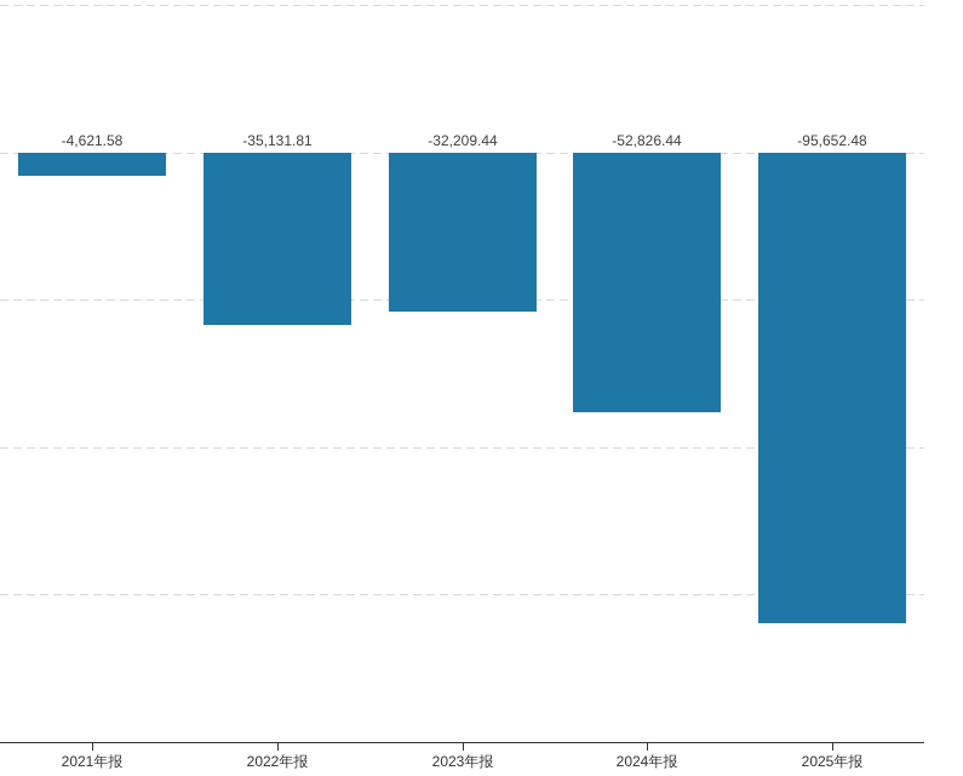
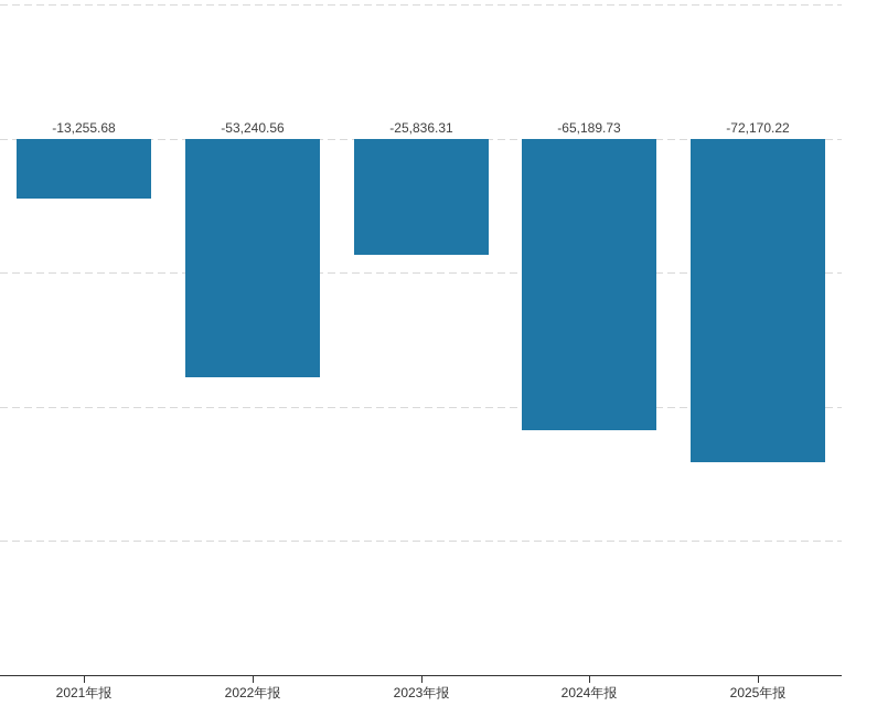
2021年报: -4,621.58 -> -13,255.68
2022年报: -35,131.81 -> -53,240.56
2023年报: -32,209.44 -> -25,836.31
2024年报: -52,826.44 -> -65,189.73
2025年报: -95,652.48 -> -72,170.22
